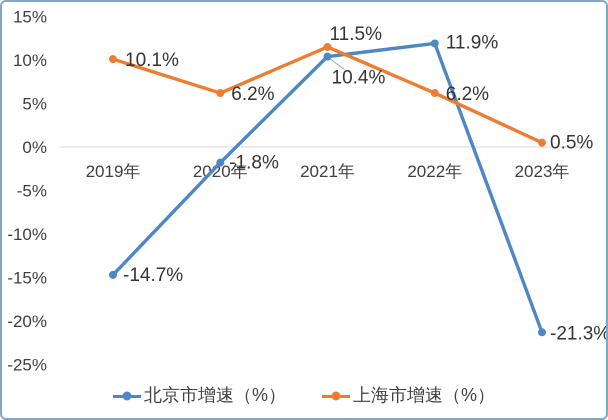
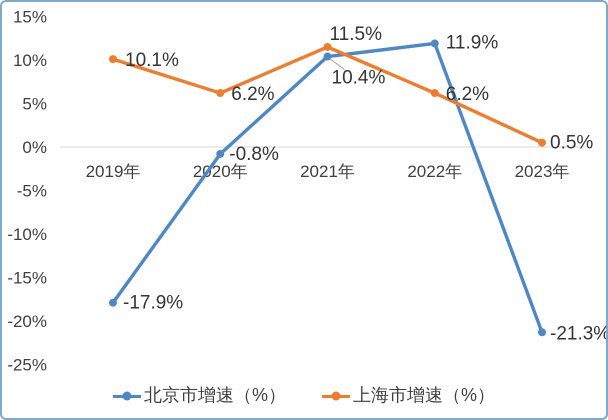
北京市增速（%）/2019年: -14.7% -> -17.9%
北京市增速（%）/2020年: -1.8% -> -0.8%
